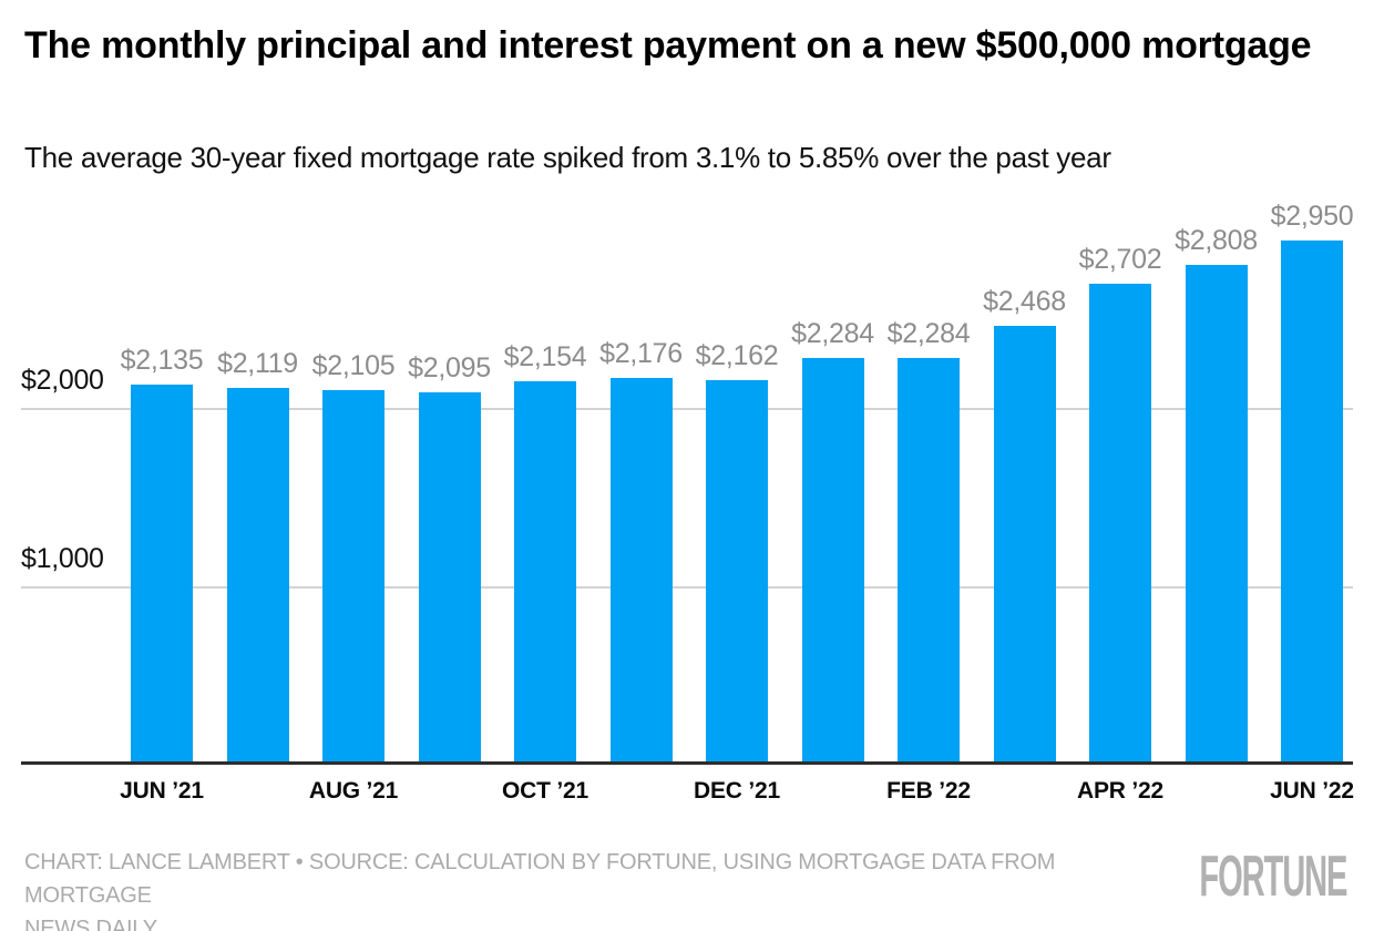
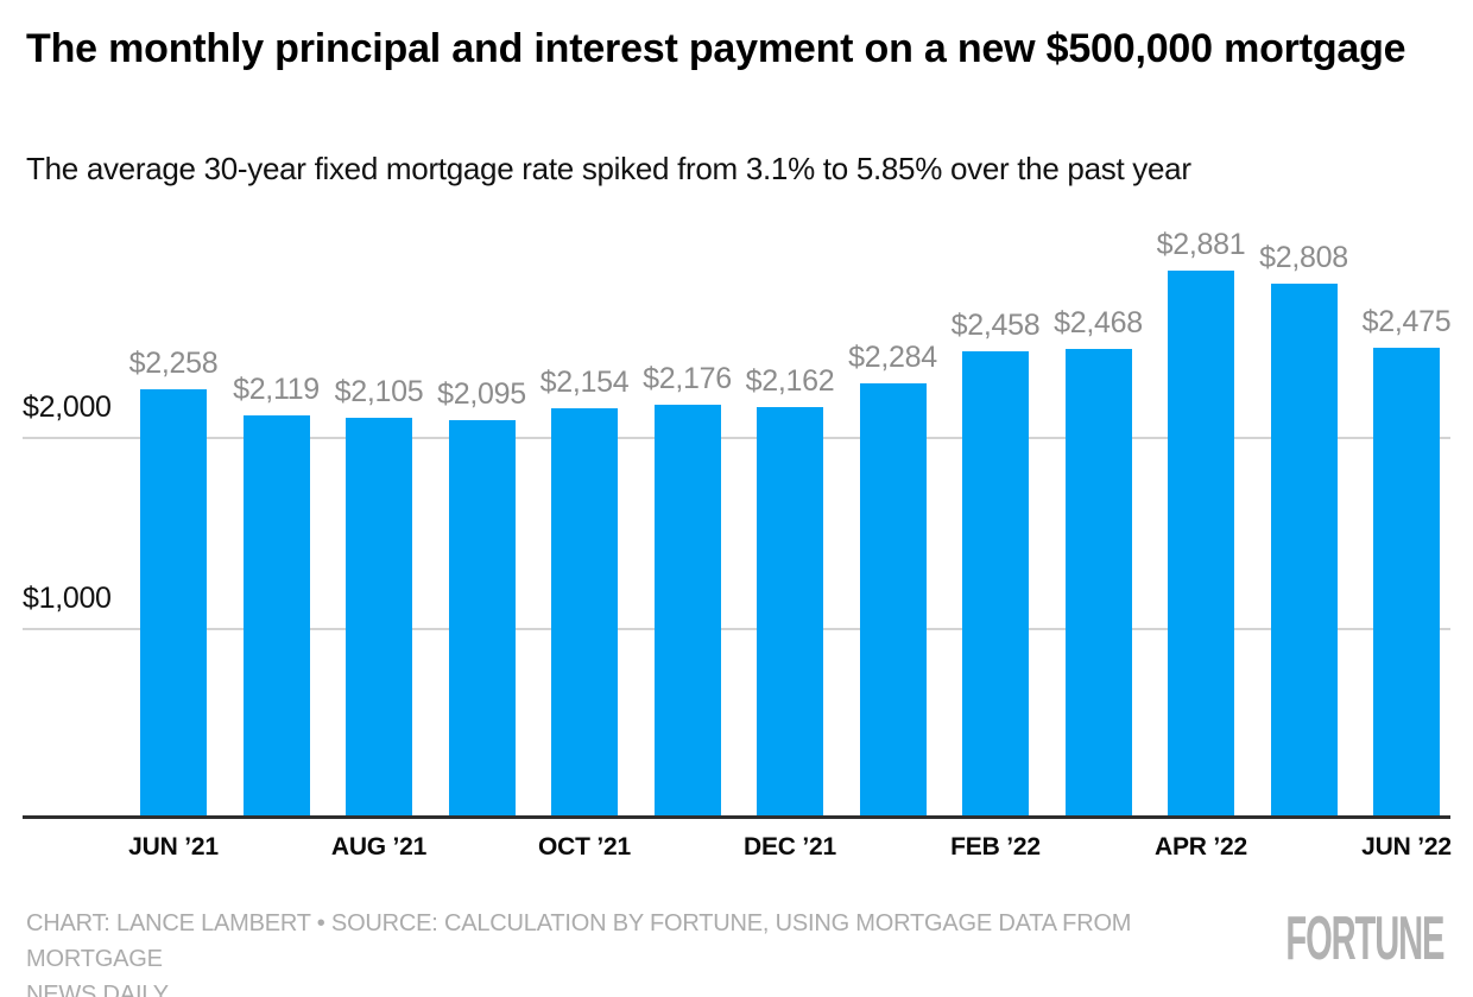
JUN ’21: $2,135 -> $2,258
FEB ’22: $2,284 -> $2,458
APR ’22: $2,702 -> $2,881
JUN ’22: $2,950 -> $2,475
